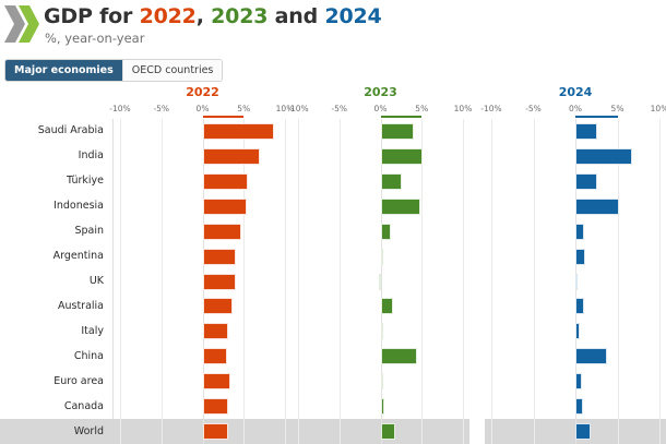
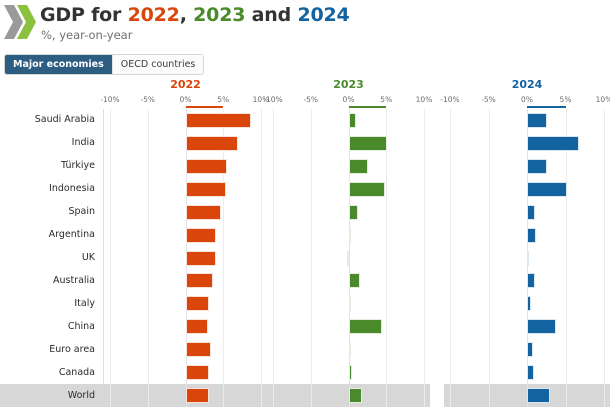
2023/Saudi Arabia: 4% -> 1%
2024/World: 2% -> 3%
